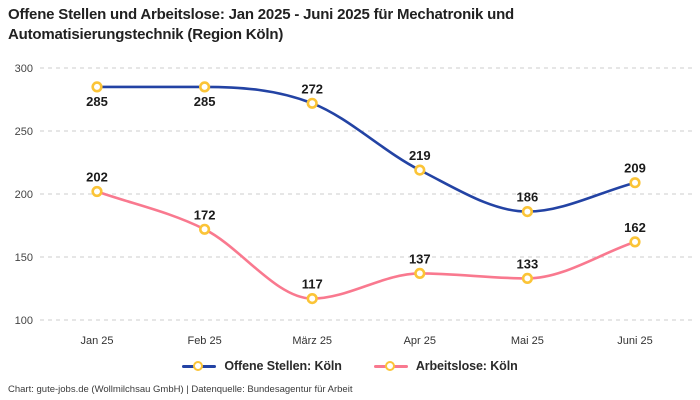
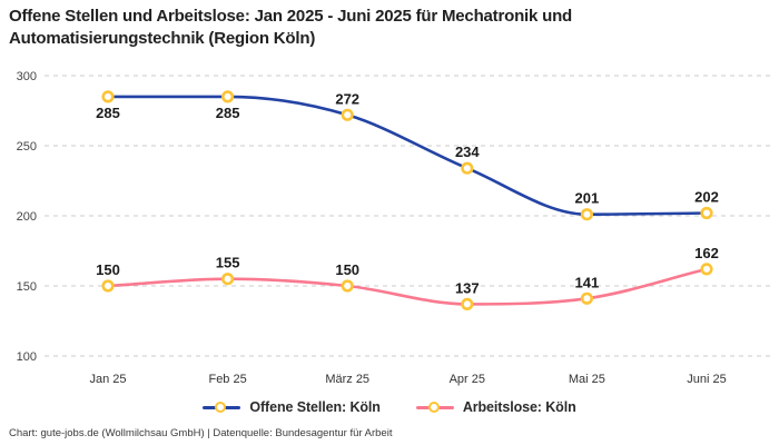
Arbeitslose: Köln/Jan 25: 202 -> 150
Arbeitslose: Köln/Feb 25: 172 -> 155
Arbeitslose: Köln/März 25: 117 -> 150
Offene Stellen: Köln/Apr 25: 219 -> 234
Offene Stellen: Köln/Mai 25: 186 -> 201
Arbeitslose: Köln/Mai 25: 133 -> 141
Offene Stellen: Köln/Juni 25: 209 -> 202
